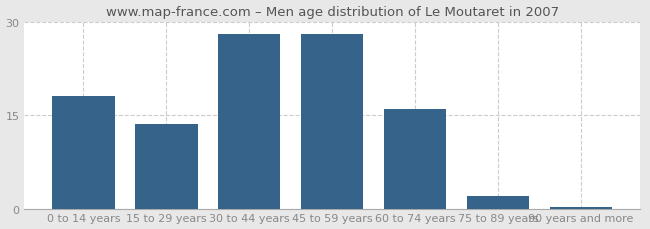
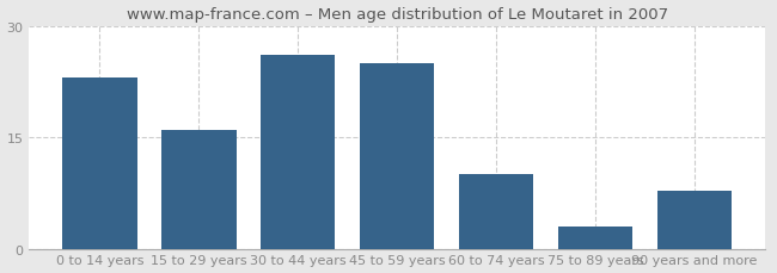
0 to 14 years: 18.0 -> 23.0
15 to 29 years: 13.5 -> 16.0
30 to 44 years: 28.0 -> 26.0
45 to 59 years: 28.0 -> 25.0
60 to 74 years: 16.0 -> 10.0
75 to 89 years: 2.0 -> 3.0
90 years and more: 0.3 -> 7.8
